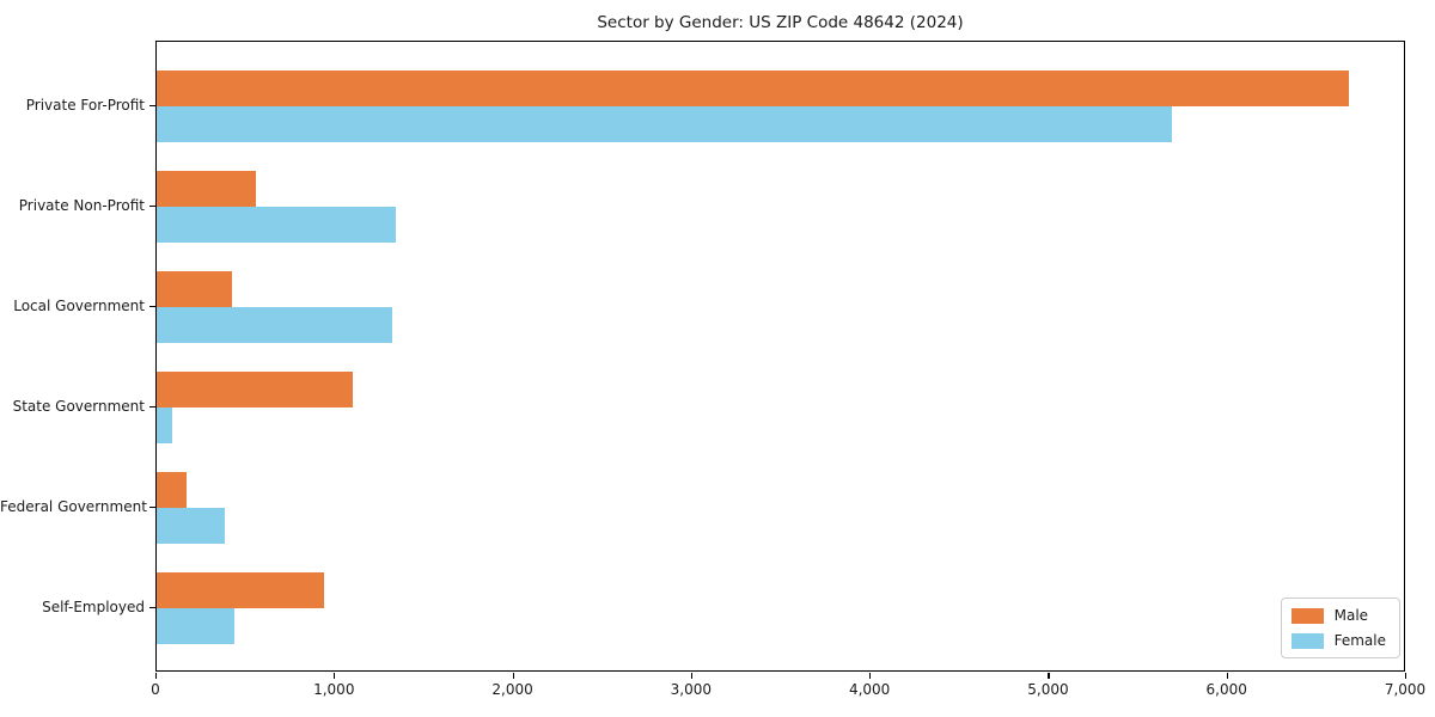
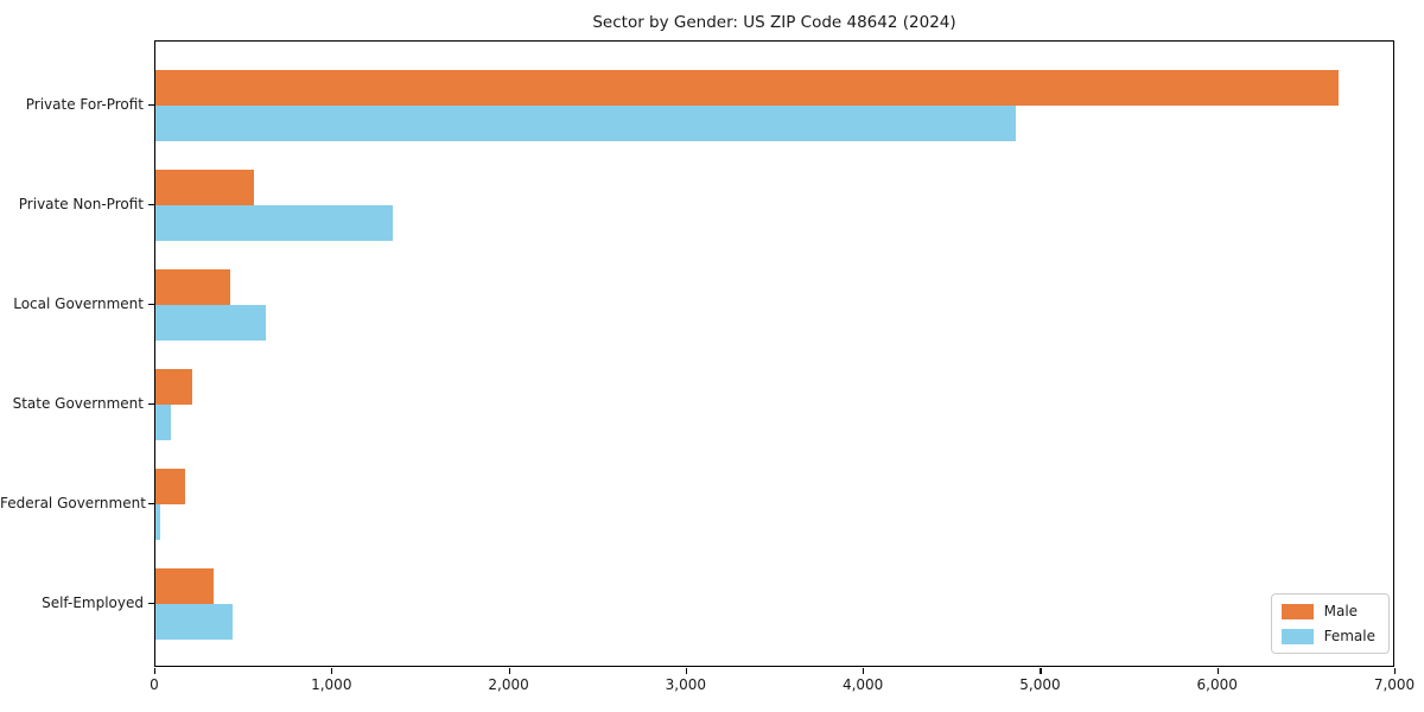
Female/Private For-Profit: 5690 -> 4860
Female/Local Government: 1320 -> 620
Male/State Government: 1100 -> 210
Female/Federal Government: 380 -> 30
Male/Self-Employed: 940 -> 320
